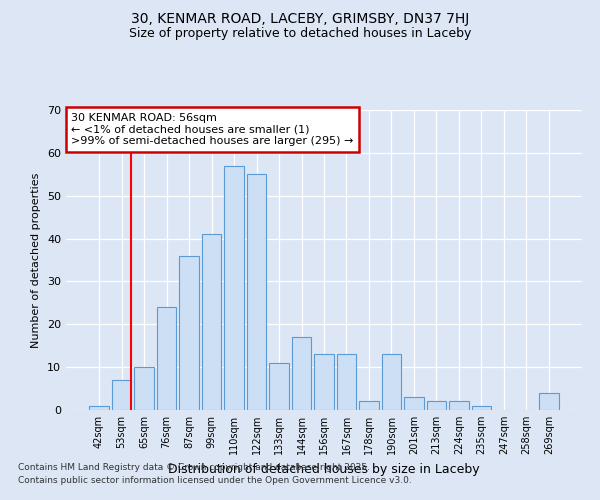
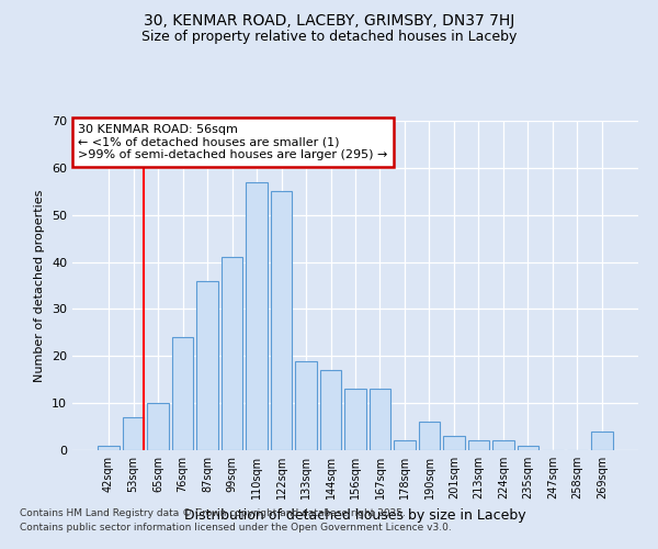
133sqm: 11 -> 19
190sqm: 13 -> 6
